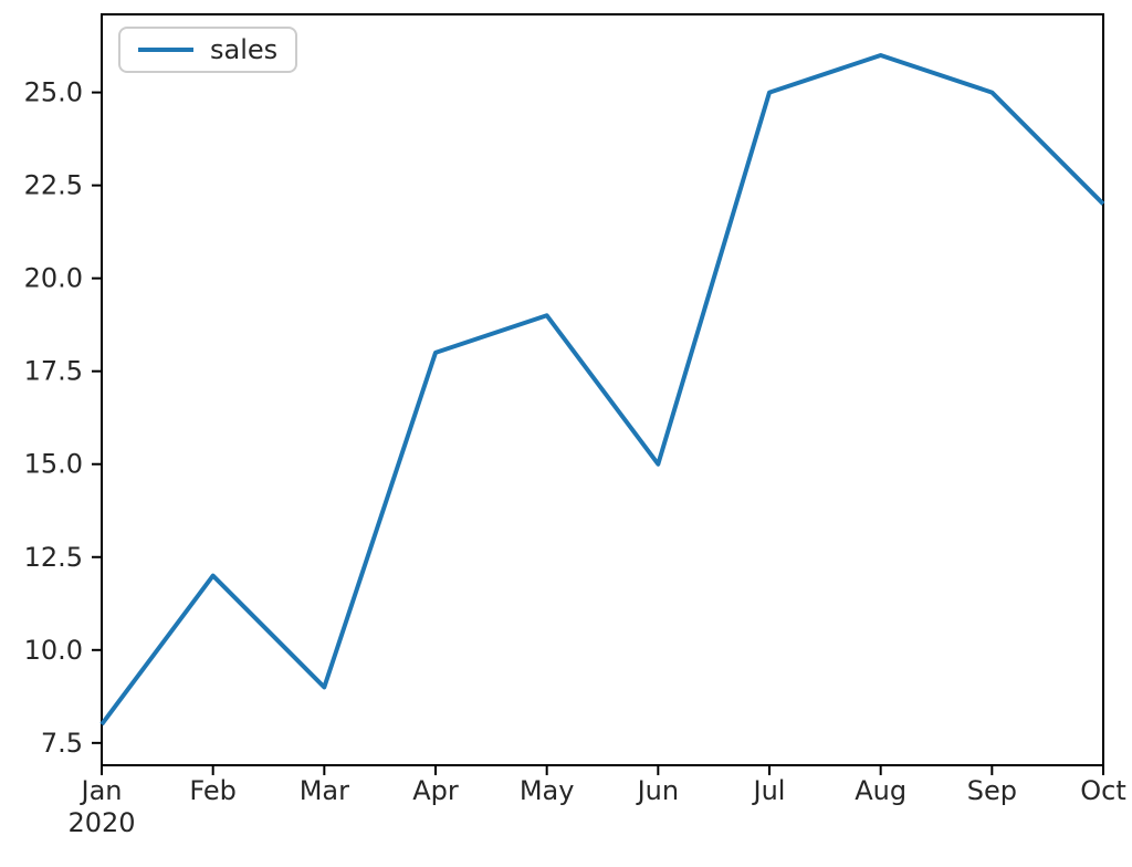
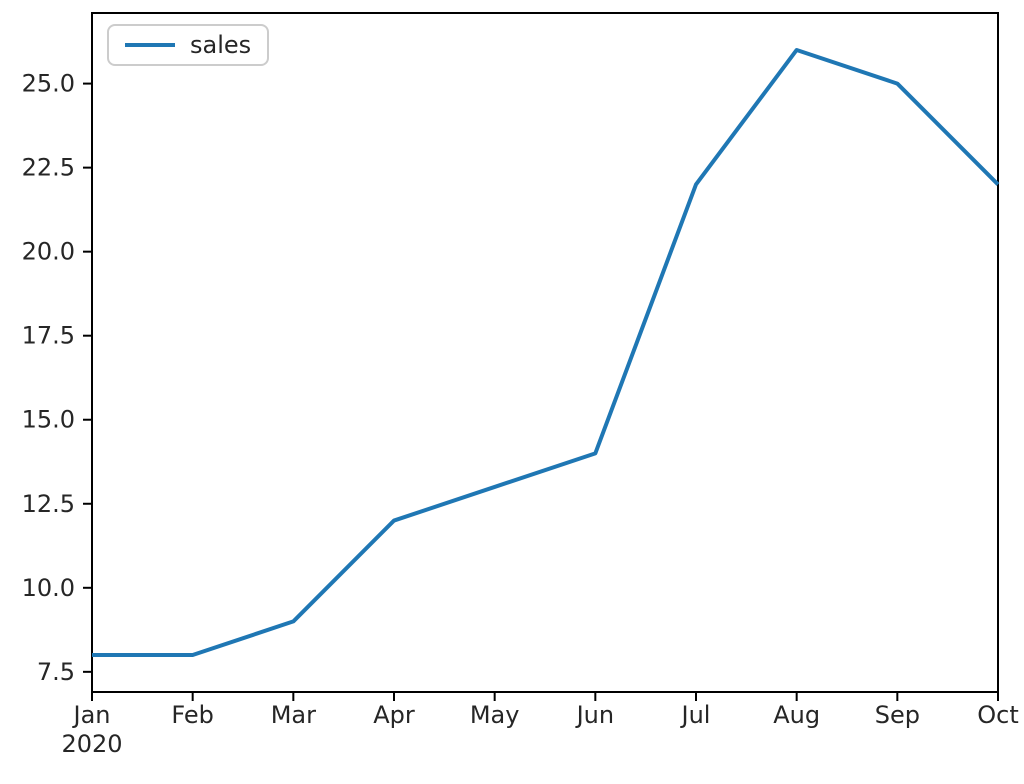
Feb: 12 -> 8
Apr: 18 -> 12
May: 19 -> 13
Jun: 15 -> 14
Jul: 25 -> 22
